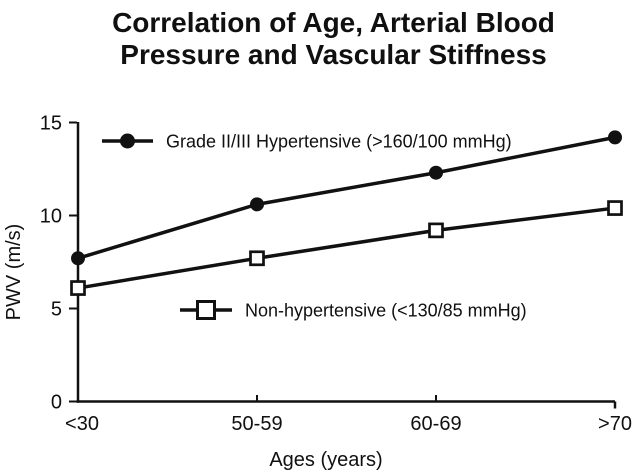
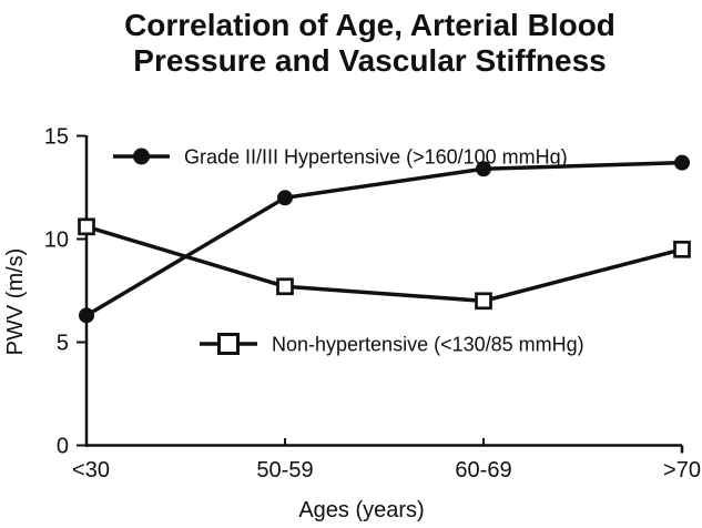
Grade II/III Hypertensive (>160/100 mmHg)/<30: 7.7 -> 6.3
Non-hypertensive (<130/85 mmHg)/<30: 6.1 -> 10.6
Grade II/III Hypertensive (>160/100 mmHg)/50-59: 10.6 -> 12.0
Grade II/III Hypertensive (>160/100 mmHg)/60-69: 12.3 -> 13.4
Non-hypertensive (<130/85 mmHg)/60-69: 9.2 -> 7.0
Grade II/III Hypertensive (>160/100 mmHg)/>70: 14.2 -> 13.7
Non-hypertensive (<130/85 mmHg)/>70: 10.4 -> 9.5
